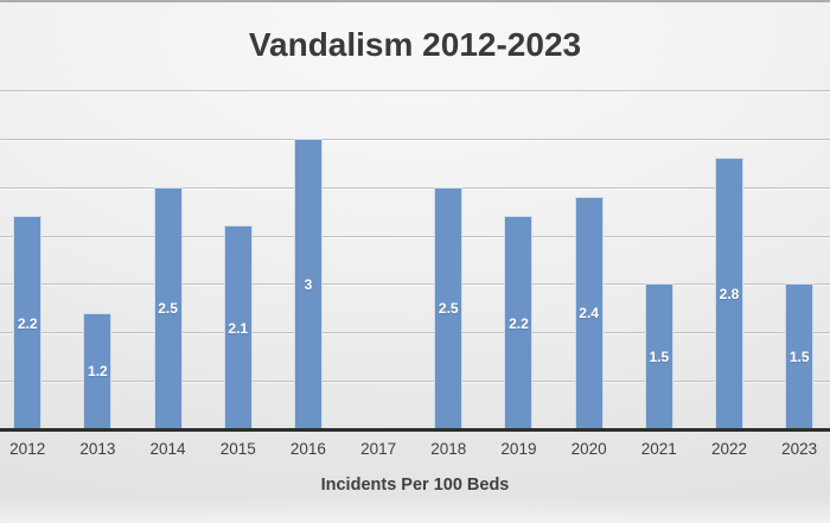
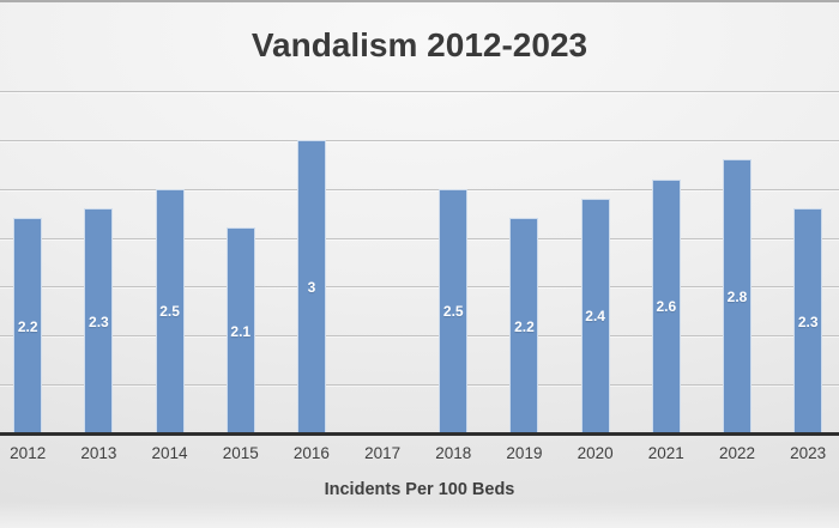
2013: 1.2 -> 2.3
2021: 1.5 -> 2.6
2023: 1.5 -> 2.3
